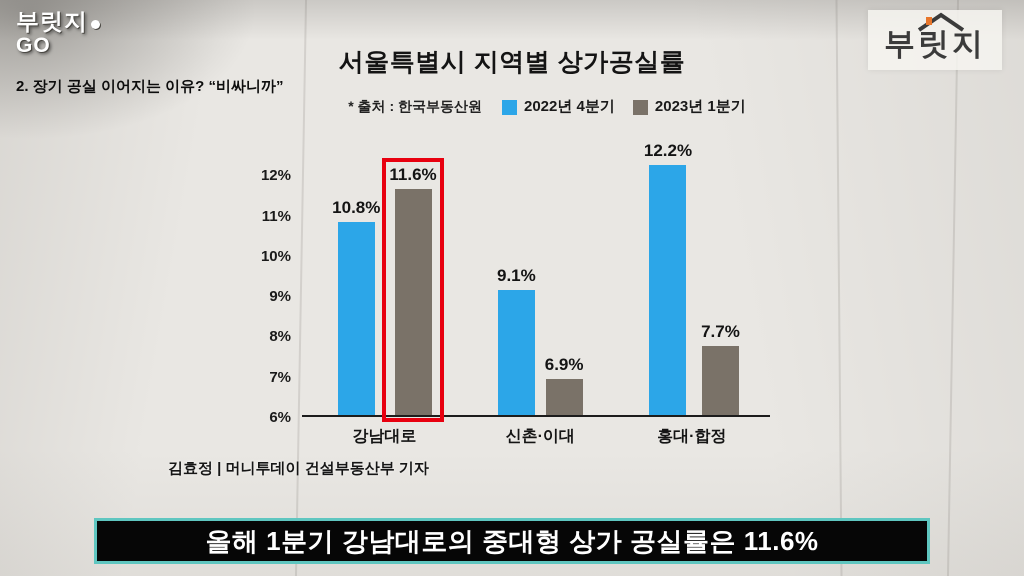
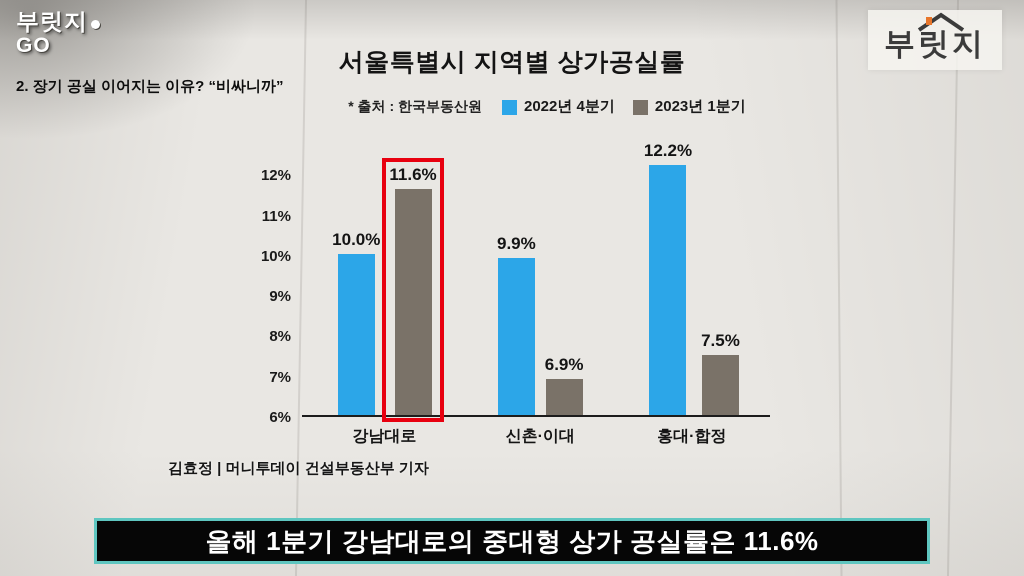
2022년 4분기/강남대로: 10.8% -> 10.0%
2022년 4분기/신촌·이대: 9.1% -> 9.9%
2023년 1분기/홍대·합정: 7.7% -> 7.5%
